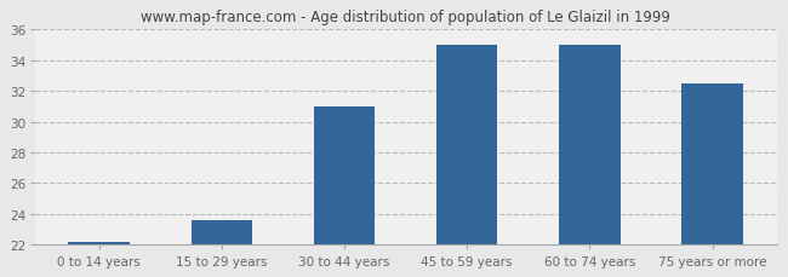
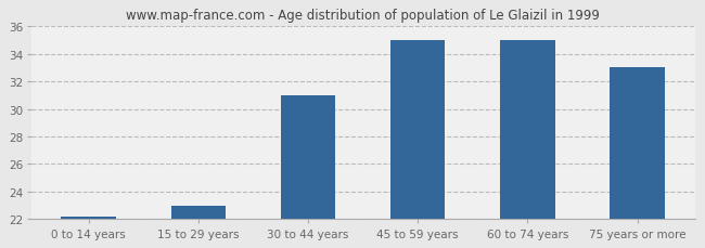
15 to 29 years: 23.6 -> 23.0
75 years or more: 32.5 -> 33.0
